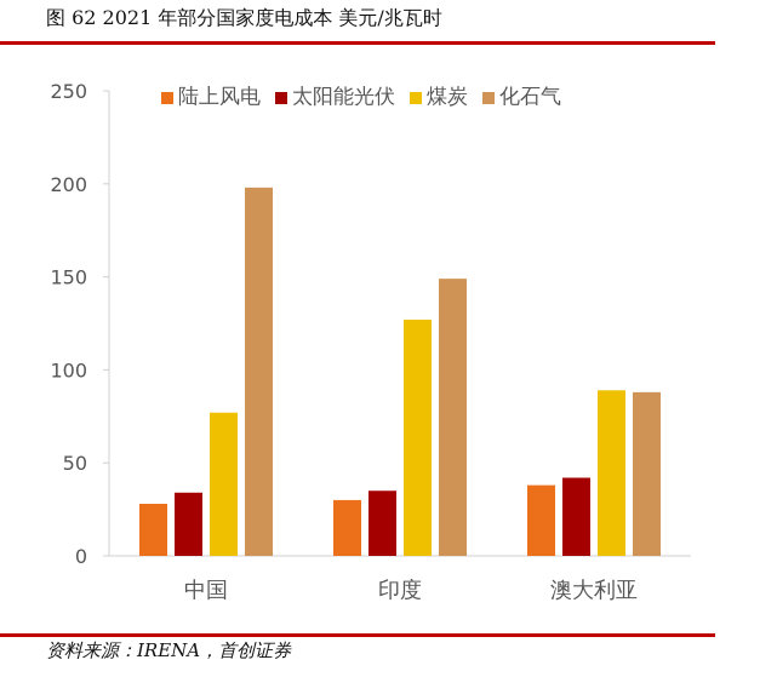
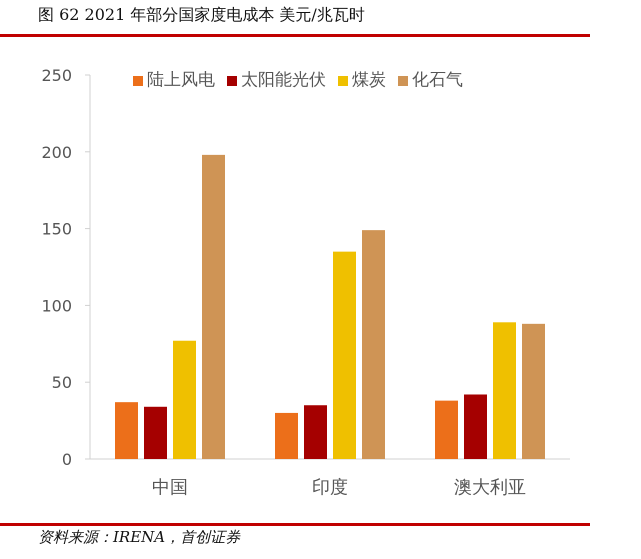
陆上风电/中国: 28 -> 37
煤炭/印度: 127 -> 135
